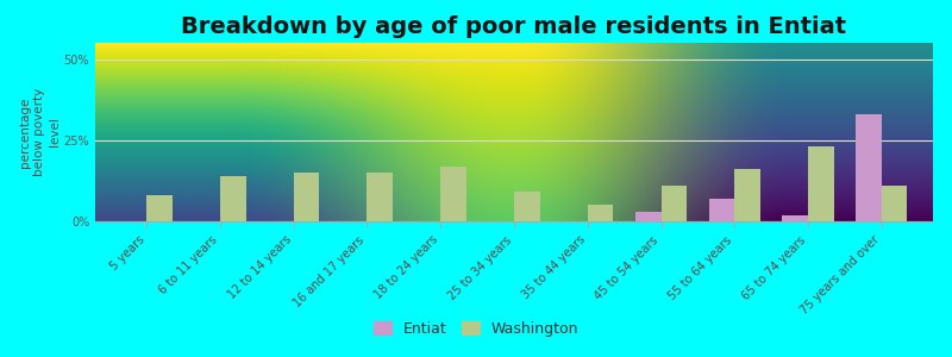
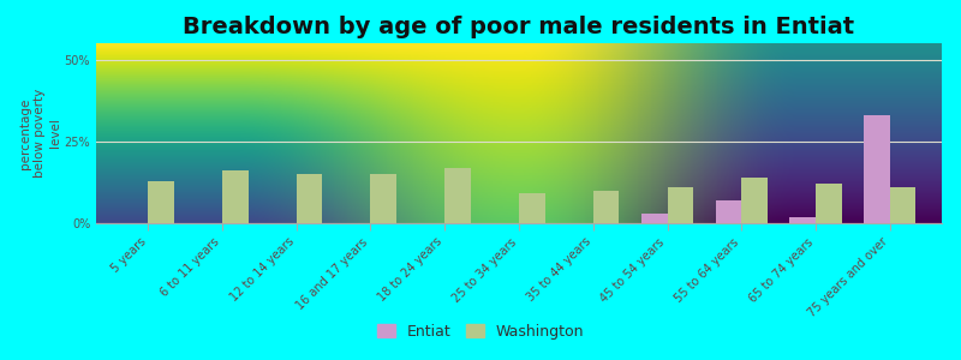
Washington/5 years: 8% -> 13%
Washington/6 to 11 years: 14% -> 16%
Washington/35 to 44 years: 5% -> 10%
Washington/55 to 64 years: 16% -> 14%
Washington/65 to 74 years: 23% -> 12%
